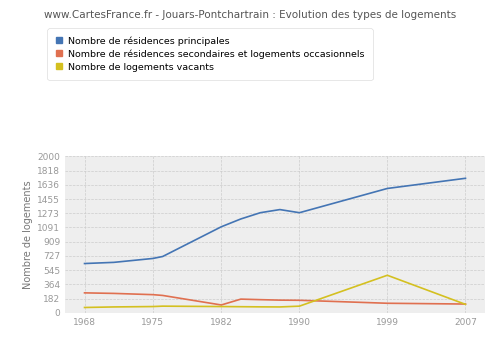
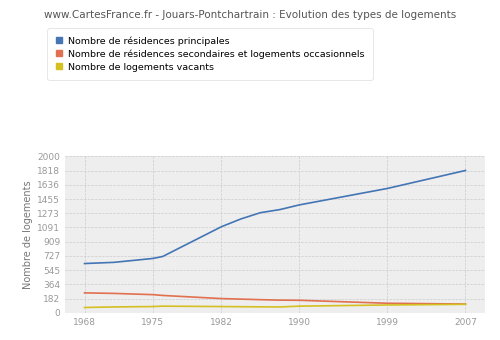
Nombre de résidences secondaires et logements occasionnels/1982: 100 -> 180
Nombre de résidences principales/1990: 1280 -> 1380
Nombre de logements vacants/1999: 480 -> 100
Nombre de résidences principales/2007: 1720 -> 1820
